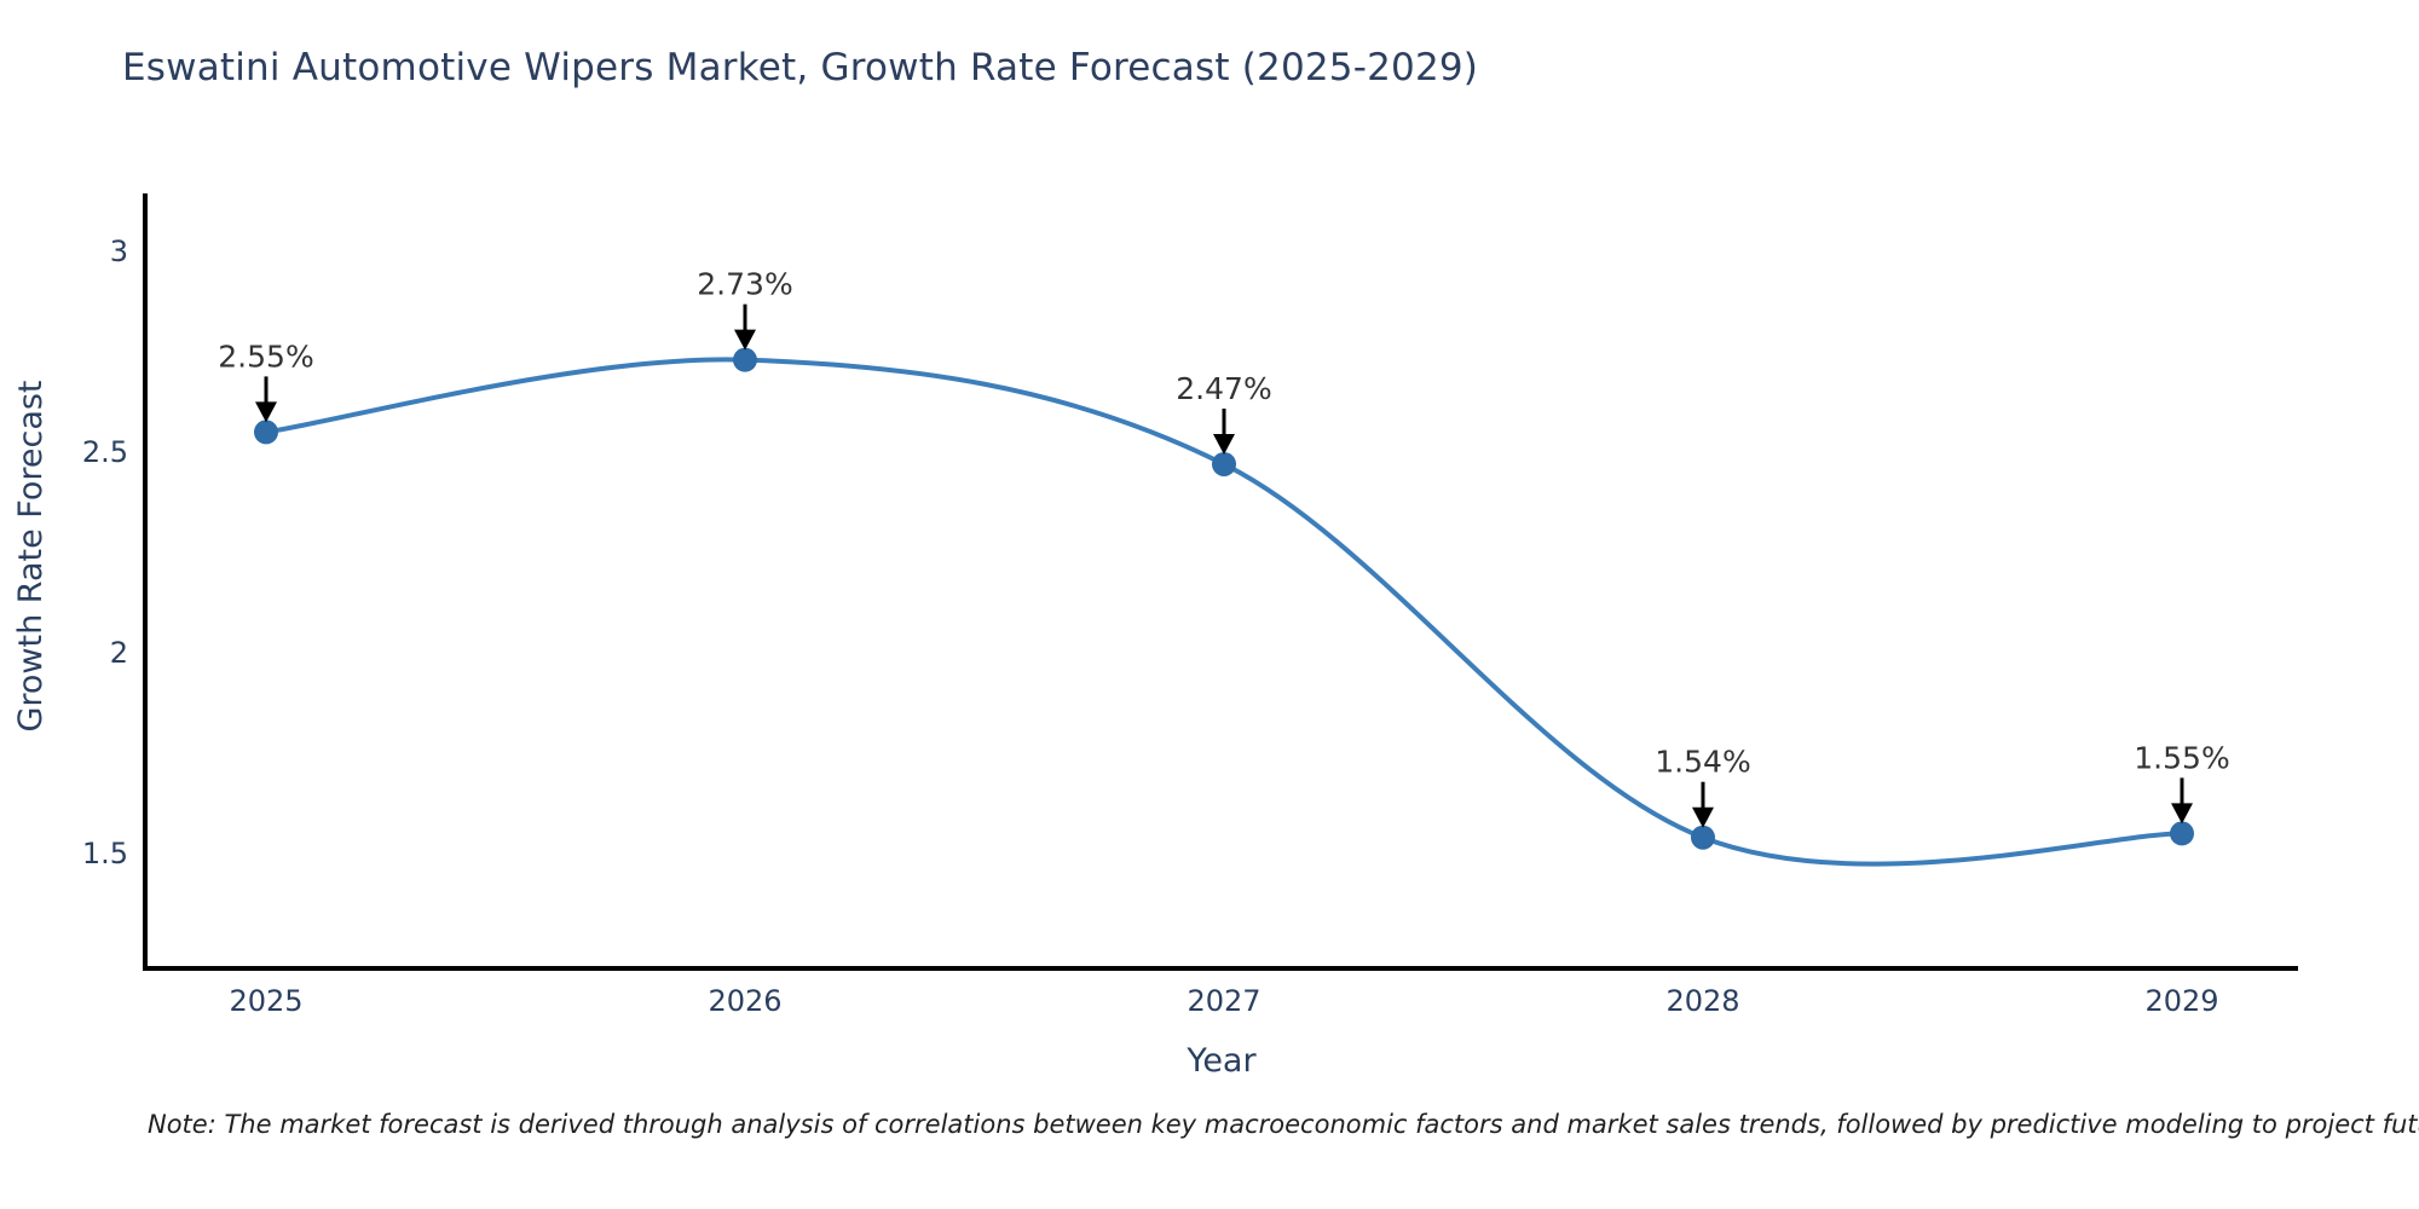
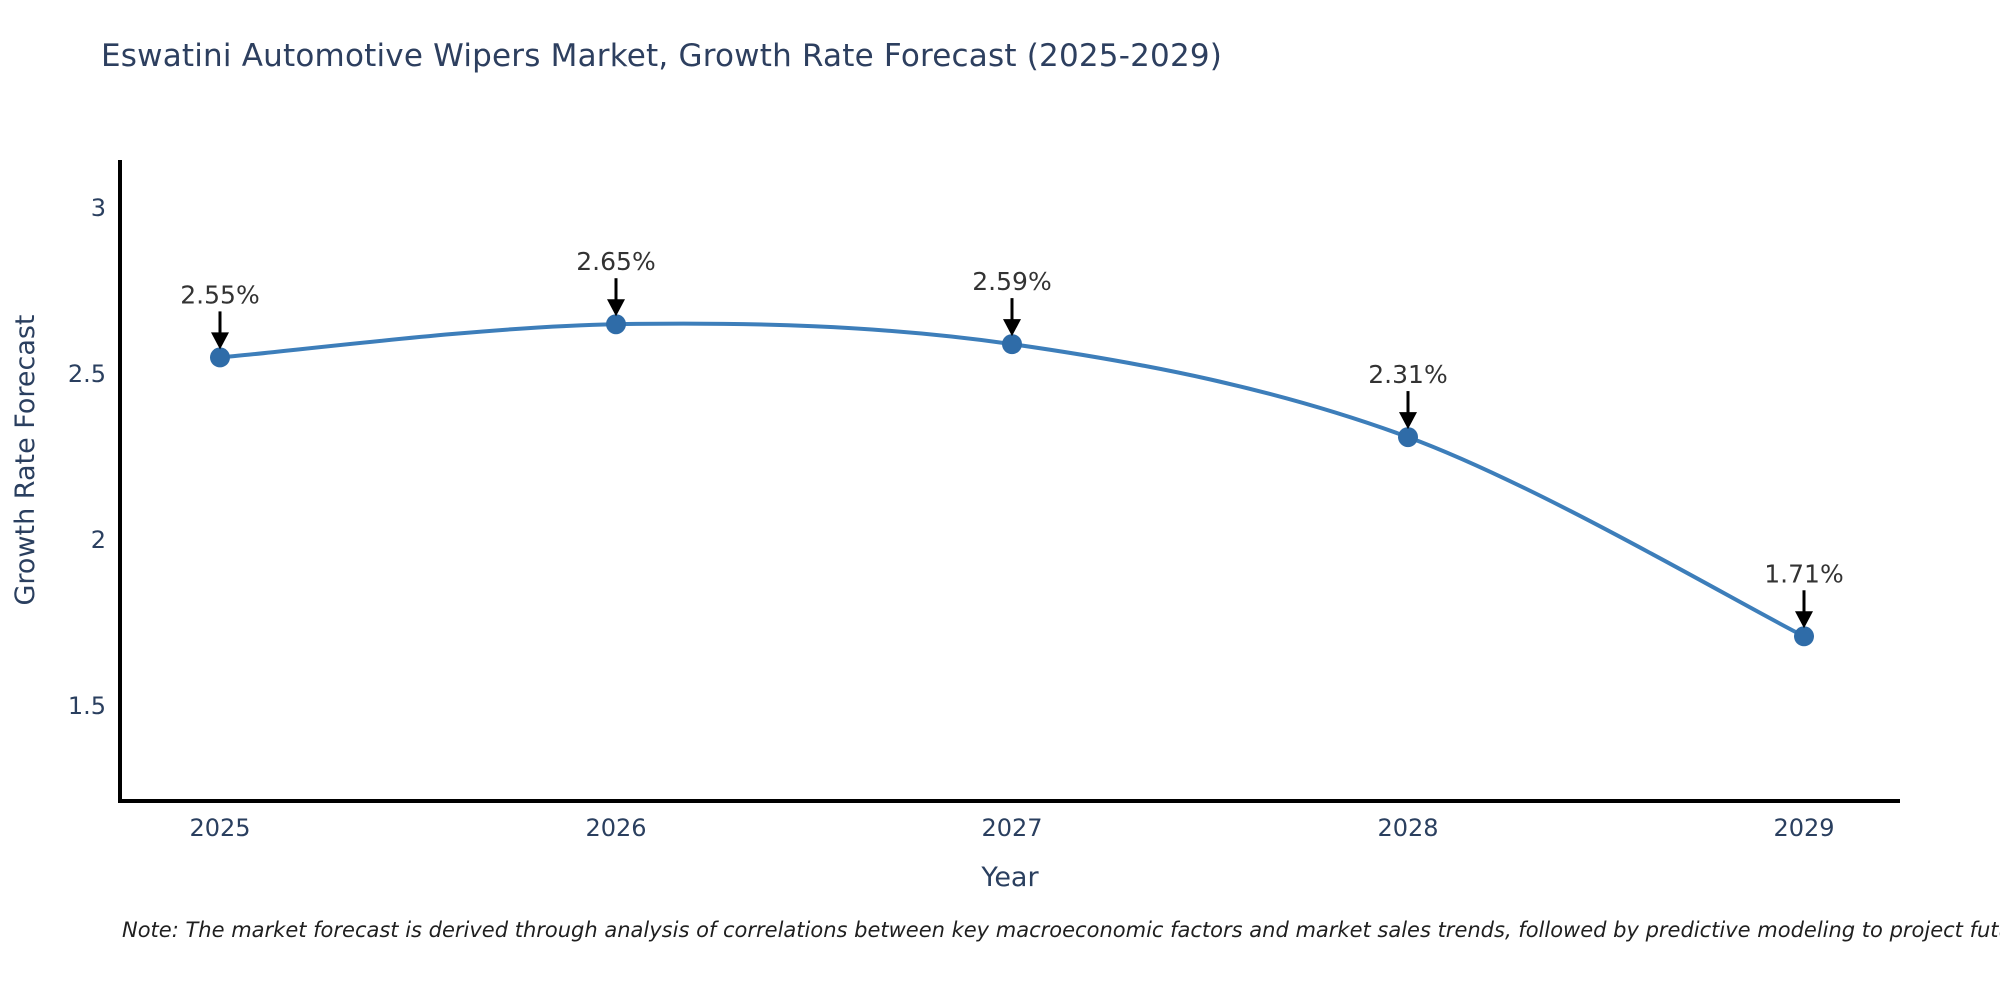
2026: 2.73% -> 2.65%
2027: 2.47% -> 2.59%
2028: 1.54% -> 2.31%
2029: 1.55% -> 1.71%
